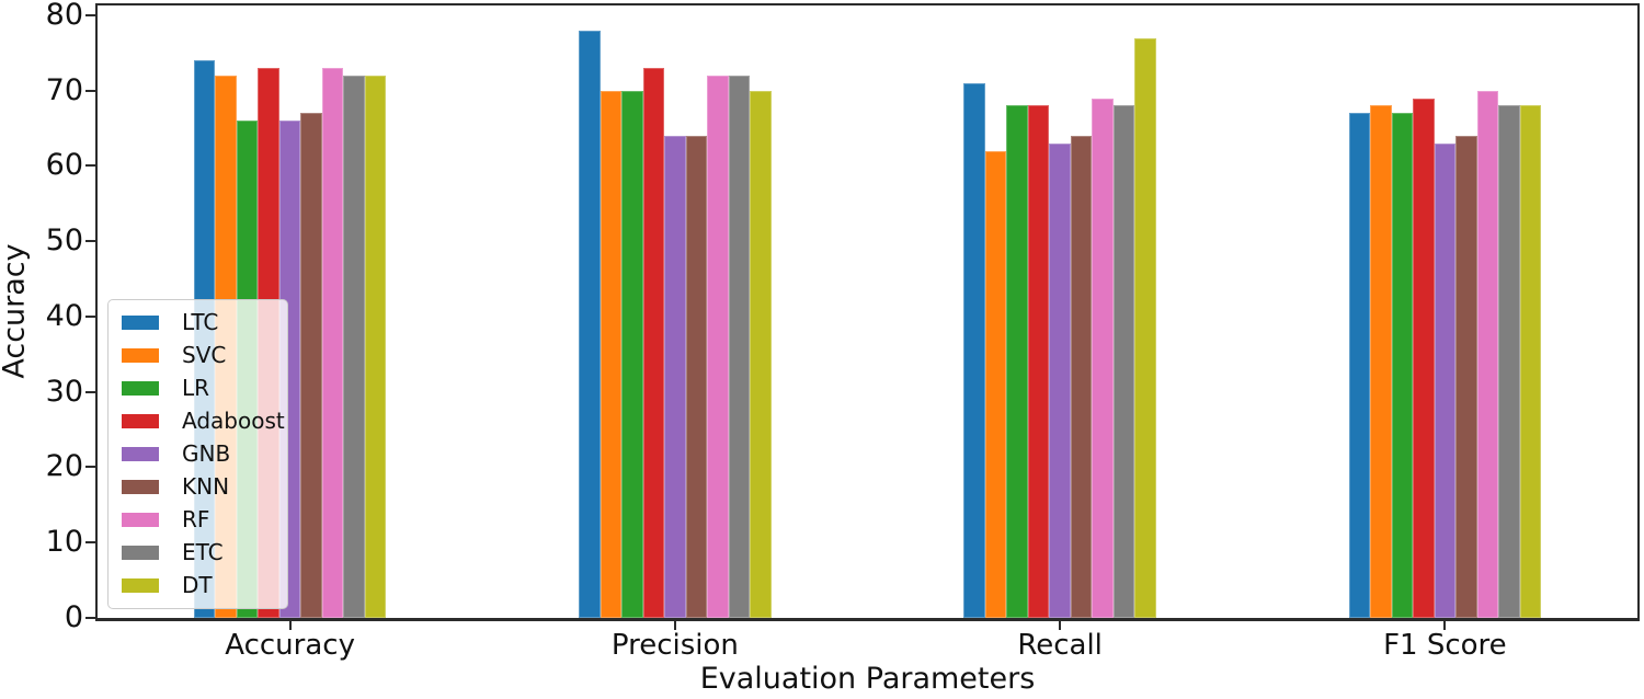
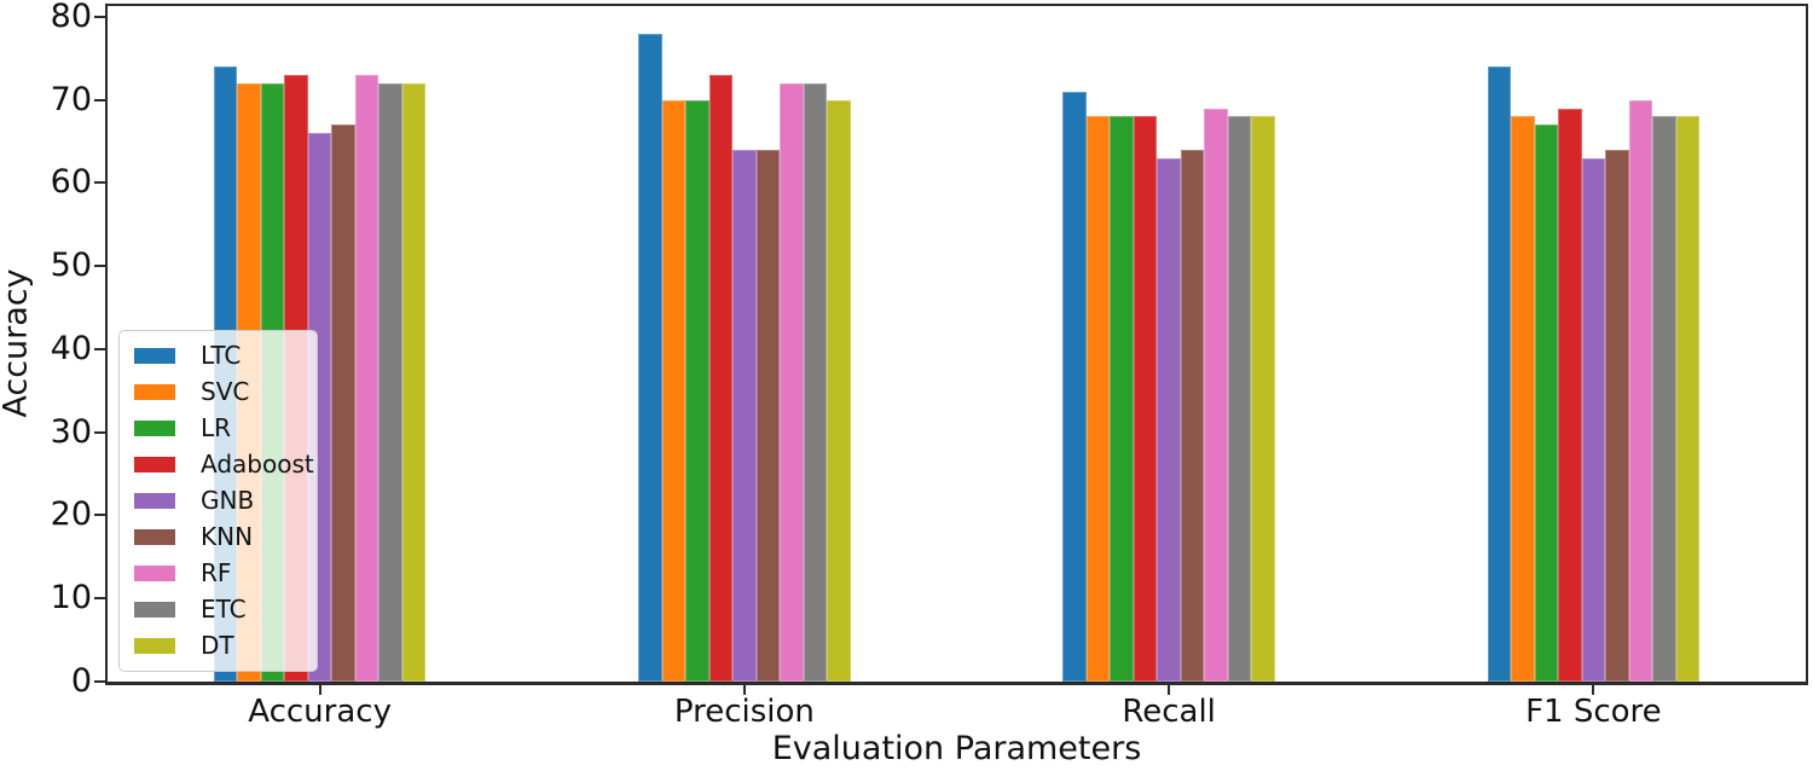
LR/Accuracy: 66 -> 72
SVC/Recall: 62 -> 68
DT/Recall: 77 -> 68
LTC/F1 Score: 67 -> 74
